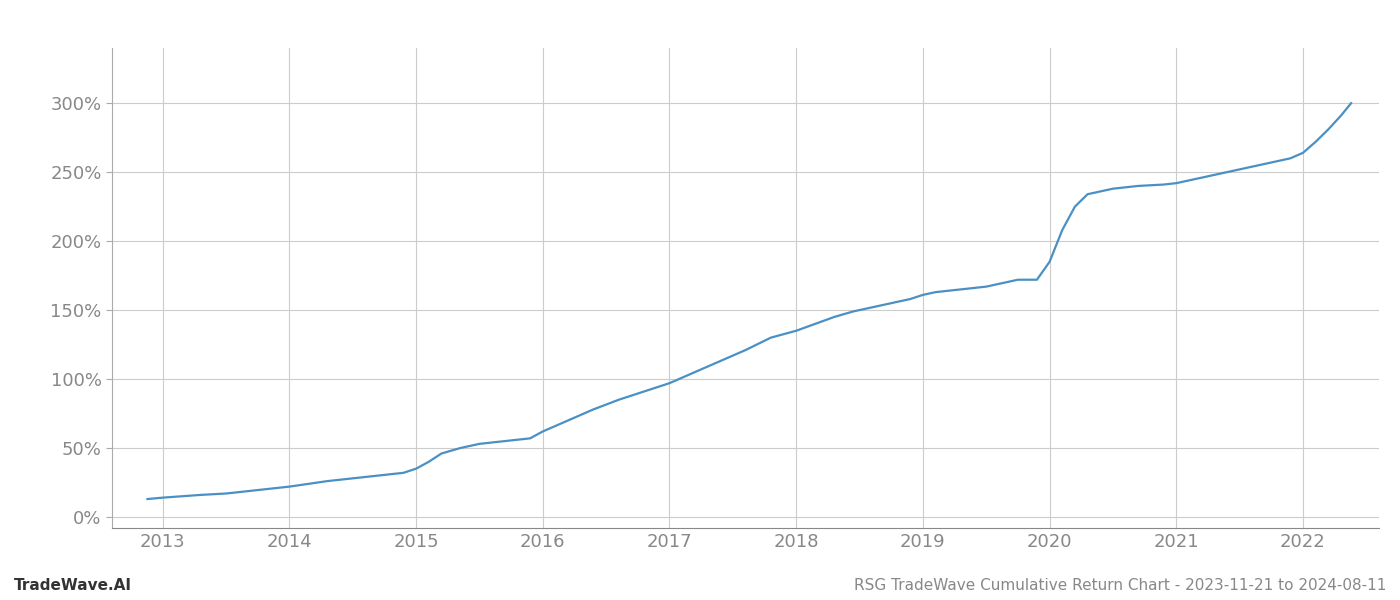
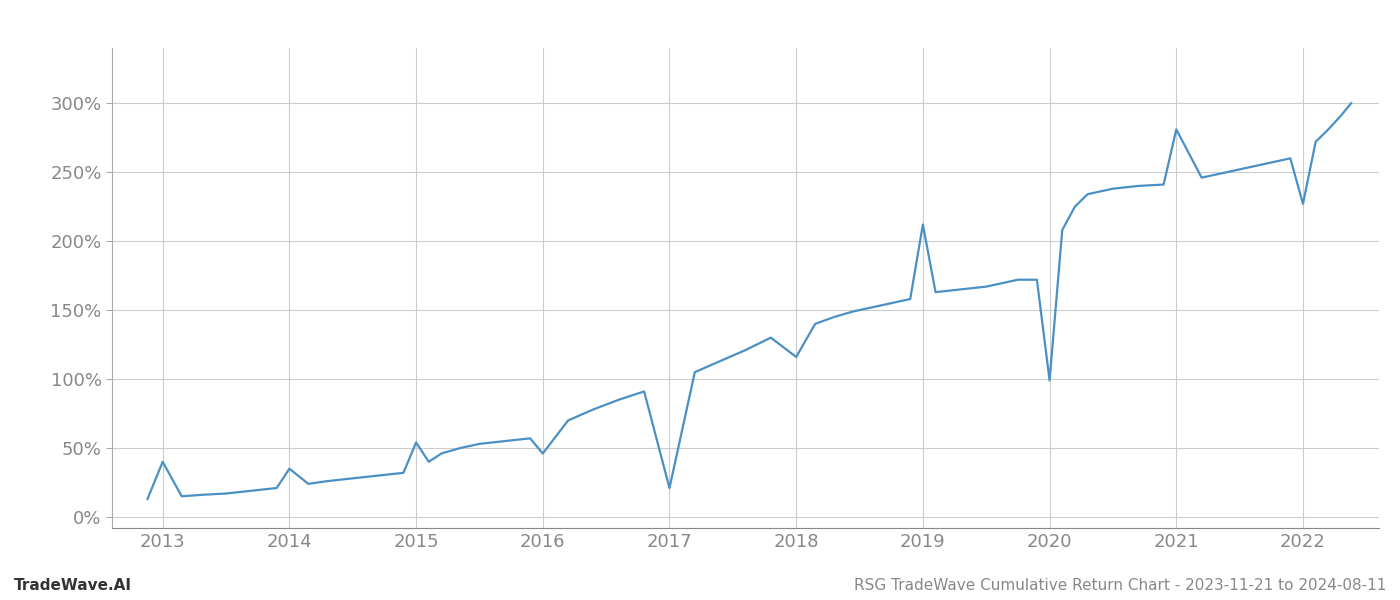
2013: 14% -> 40%
2014: 22% -> 35%
2015: 35% -> 54%
2016: 62% -> 46%
2017: 97% -> 21%
2018: 135% -> 116%
2019: 161% -> 212%
2020: 185% -> 99%
2021: 242% -> 281%
2022: 264% -> 227%
